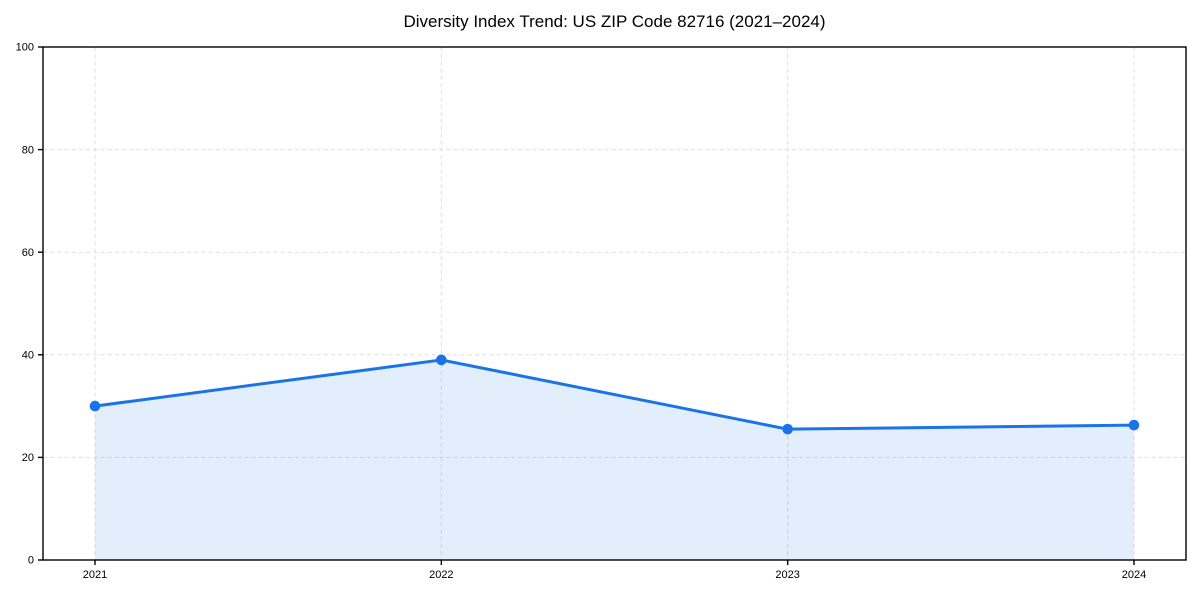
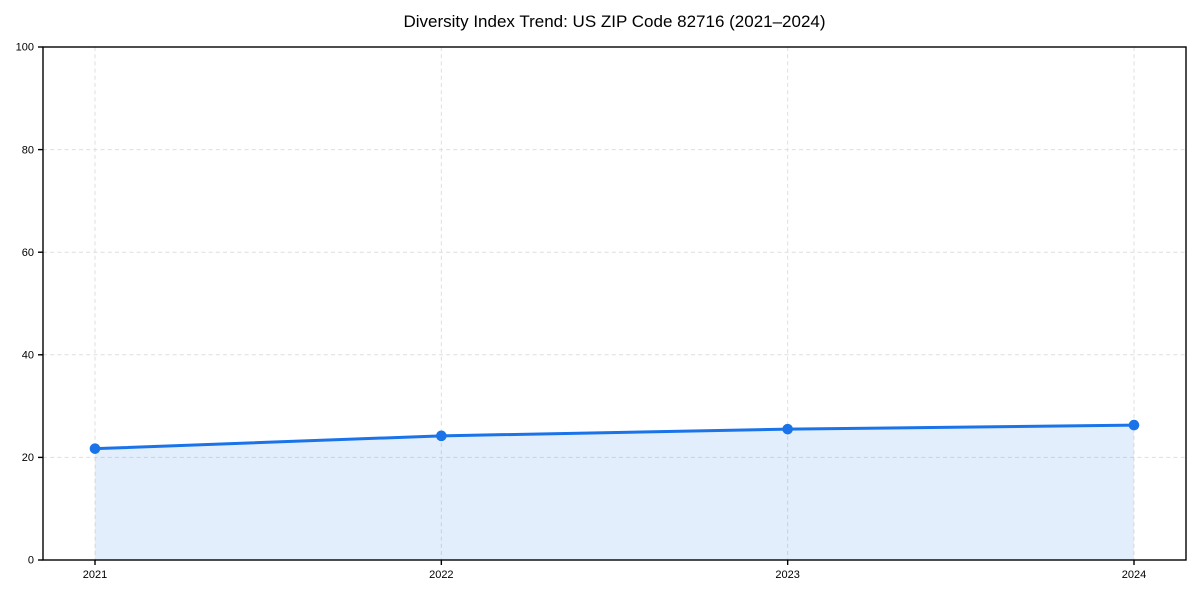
2021: 30 -> 22
2022: 39 -> 24
